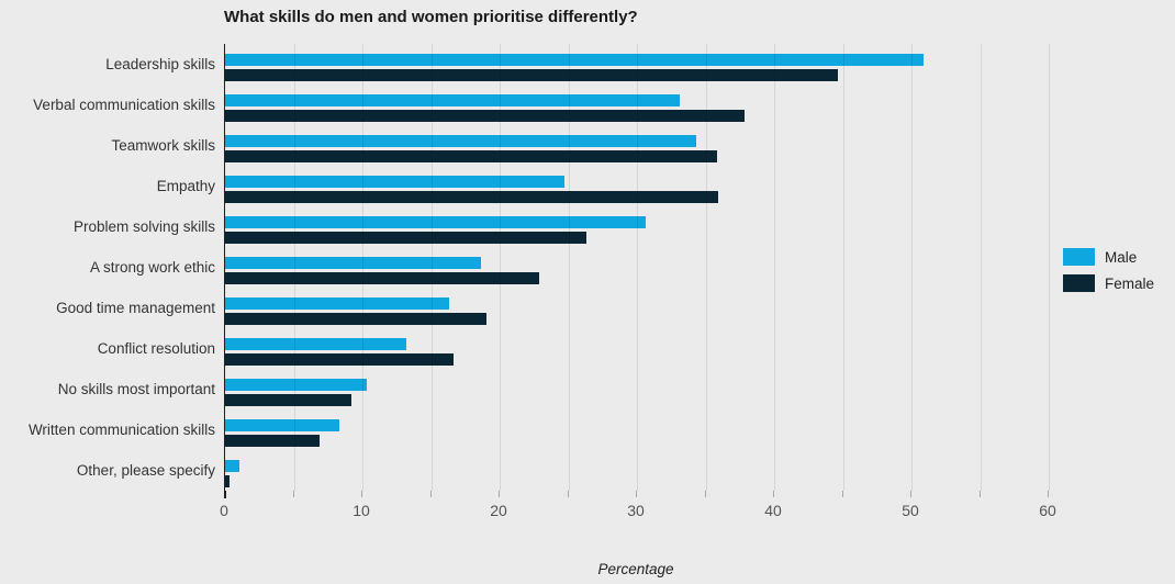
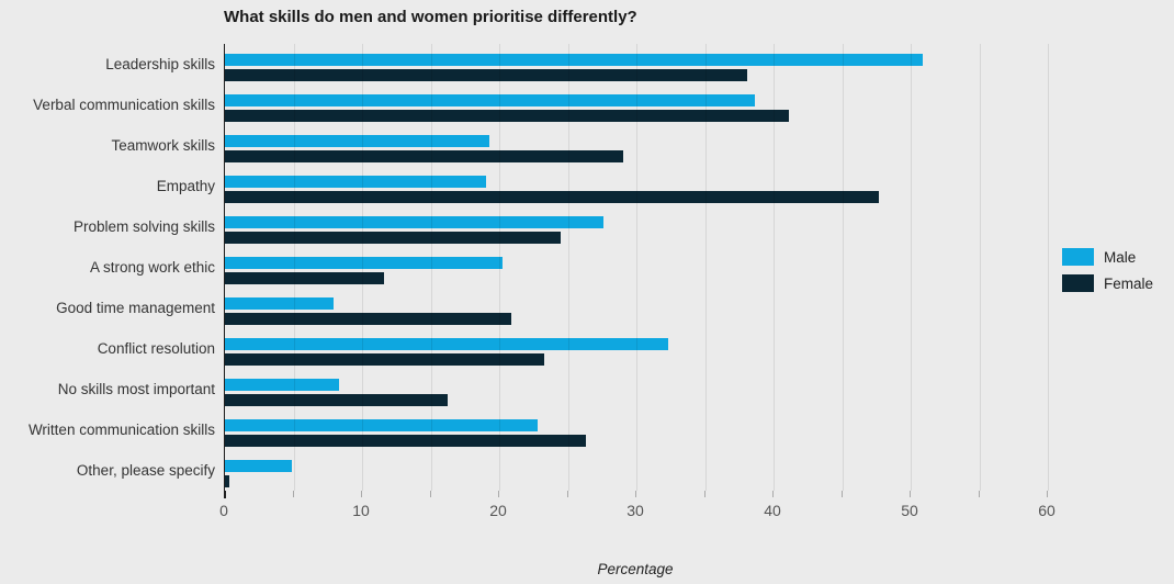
Female/Leadership skills: 44.6 -> 38.1
Male/Verbal communication skills: 33.1 -> 38.6
Female/Verbal communication skills: 37.8 -> 41.1
Male/Teamwork skills: 34.3 -> 19.3
Female/Teamwork skills: 35.8 -> 29.0
Male/Empathy: 24.7 -> 19.0
Female/Empathy: 35.9 -> 47.7
Male/Problem solving skills: 30.6 -> 27.6
Female/Problem solving skills: 26.3 -> 24.5
Male/A strong work ethic: 18.6 -> 20.2
Female/A strong work ethic: 22.9 -> 11.6
Male/Good time management: 16.3 -> 7.9
Female/Good time management: 19.0 -> 20.9
Male/Conflict resolution: 13.2 -> 32.3
Female/Conflict resolution: 16.6 -> 23.3
Male/No skills most important: 10.3 -> 8.3
Female/No skills most important: 9.2 -> 16.2
Male/Written communication skills: 8.3 -> 22.8
Female/Written communication skills: 6.9 -> 26.3
Male/Other, please specify: 1.0 -> 4.9
